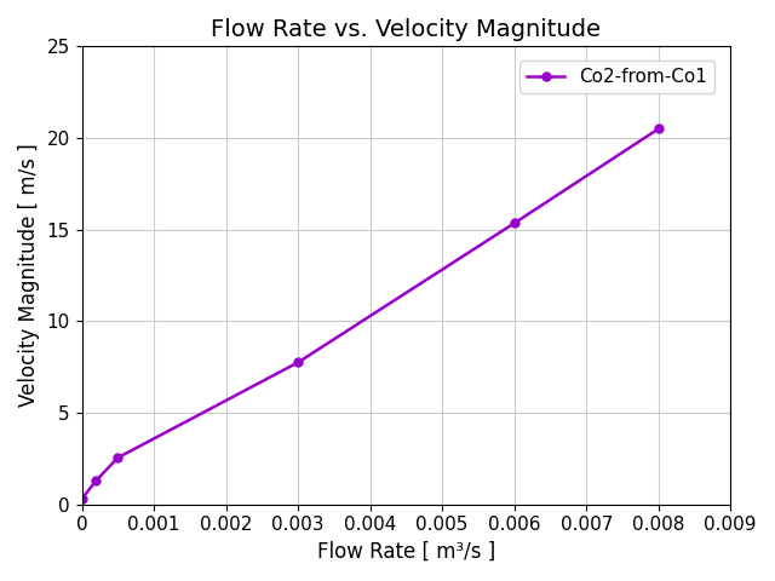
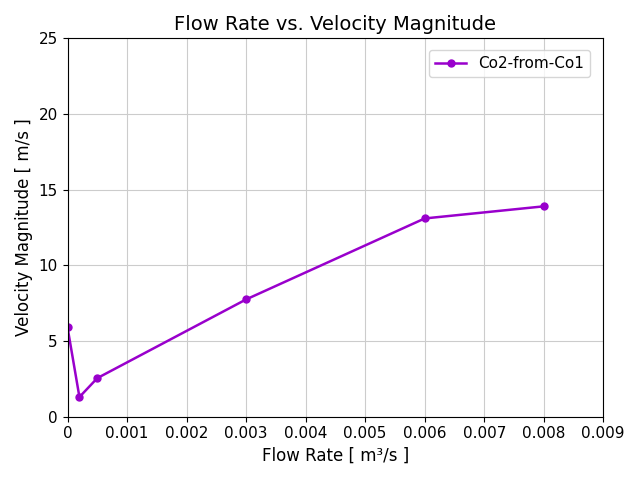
0: 0.3 -> 5.9
0.006: 15.3 -> 13.1
0.008: 20.5 -> 13.9
